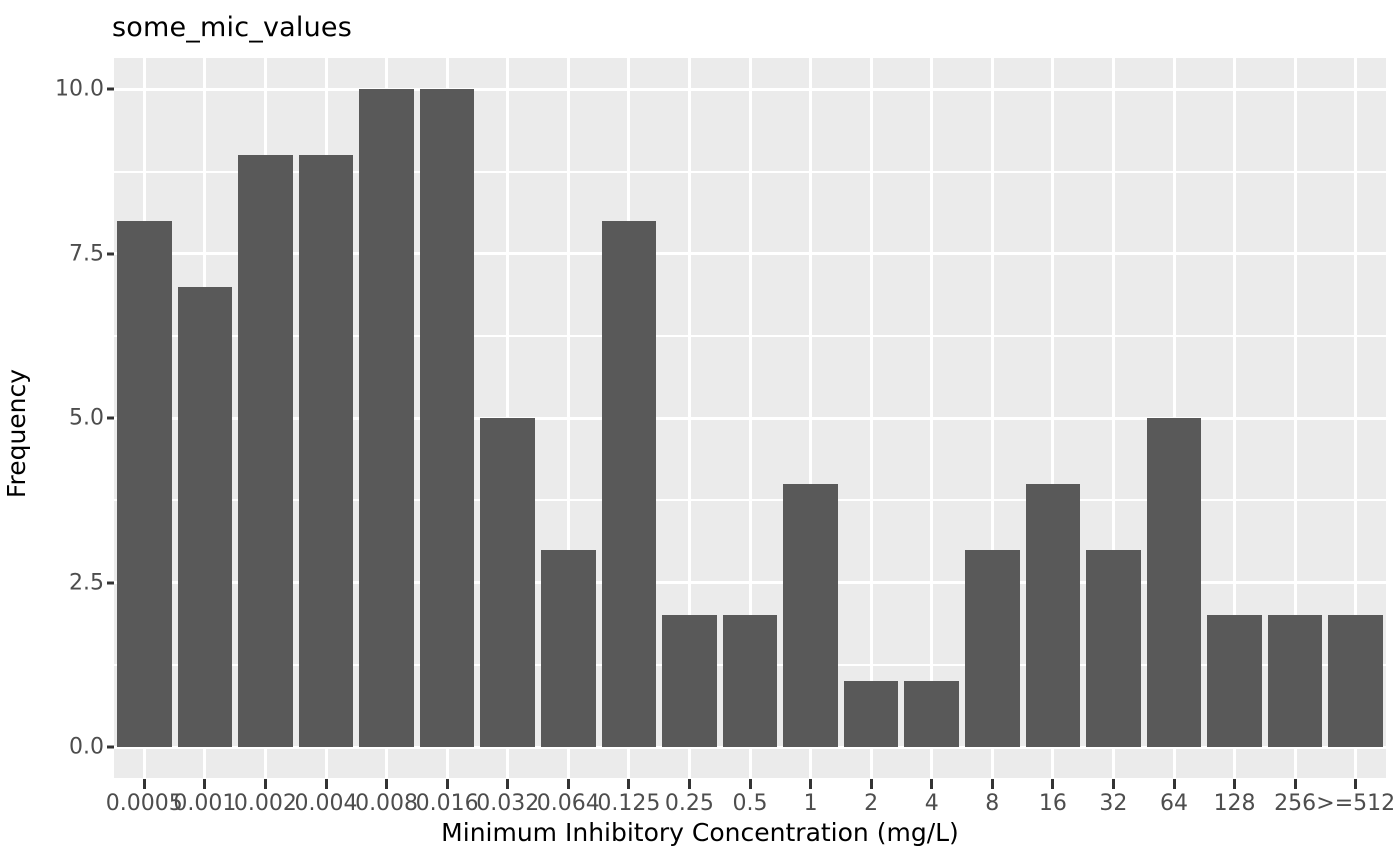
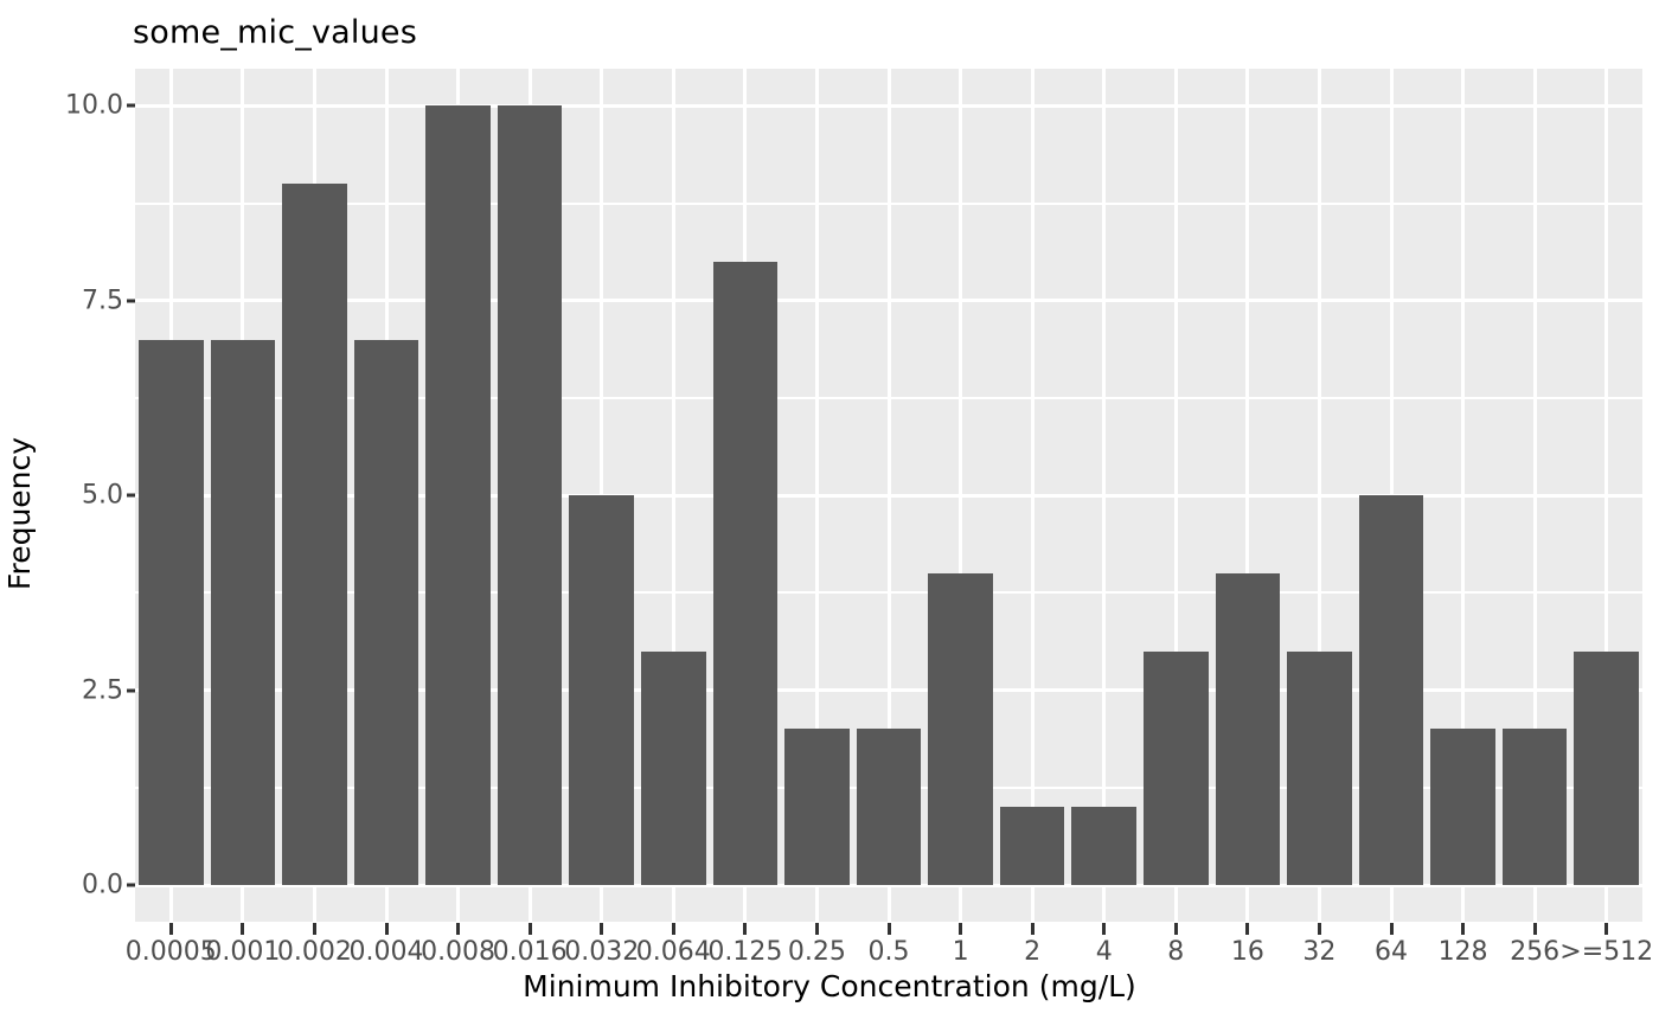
0.0005: 8 -> 7
0.004: 9 -> 7
>=512: 2 -> 3
